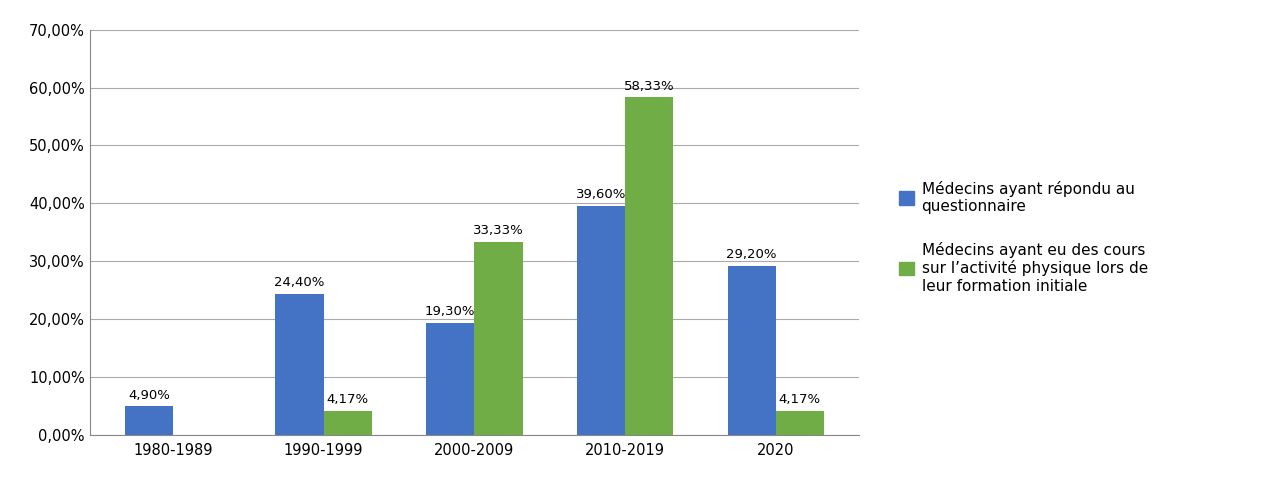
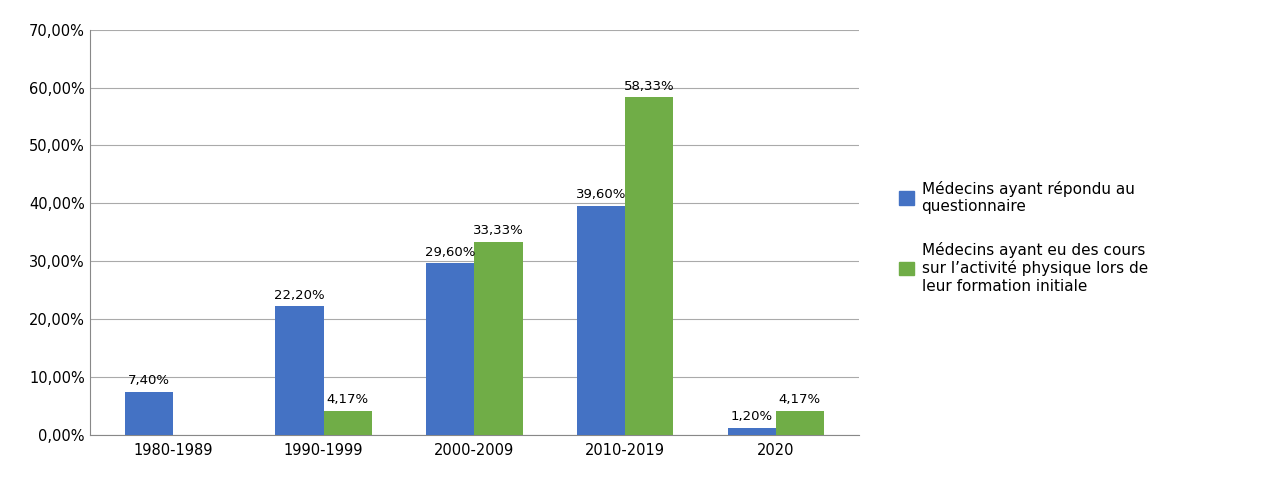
Médecins ayant répondu au questionnaire/1980-1989: 4,90% -> 7,40%
Médecins ayant répondu au questionnaire/1990-1999: 24,40% -> 22,20%
Médecins ayant répondu au questionnaire/2000-2009: 19,30% -> 29,60%
Médecins ayant répondu au questionnaire/2020: 29,20% -> 1,20%
